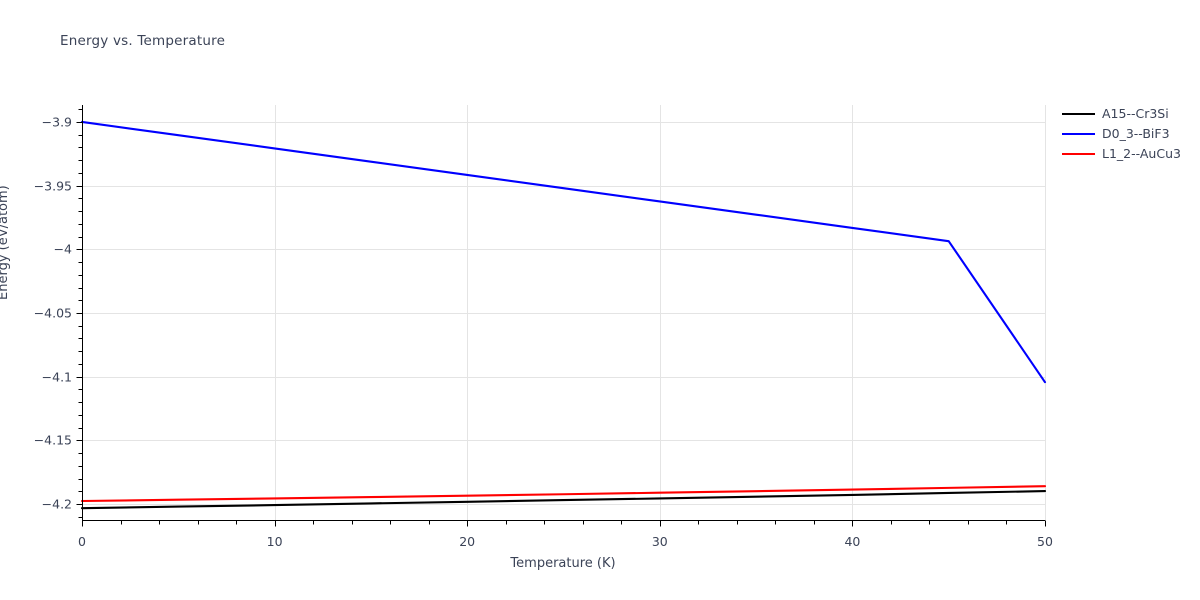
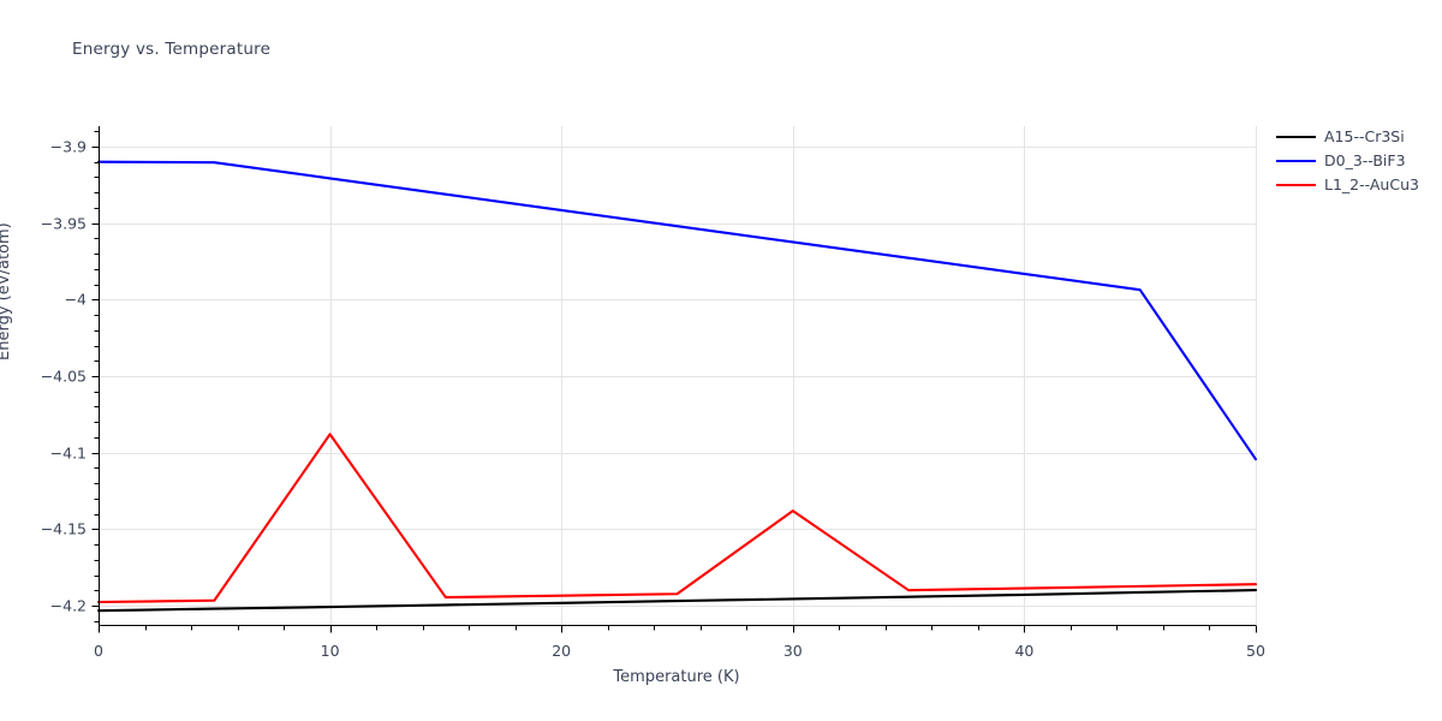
D0_3--BiF3/0: -3.900 -> -3.910
L1_2--AuCu3/10: -4.196 -> -4.088
L1_2--AuCu3/30: -4.191 -> -4.138
